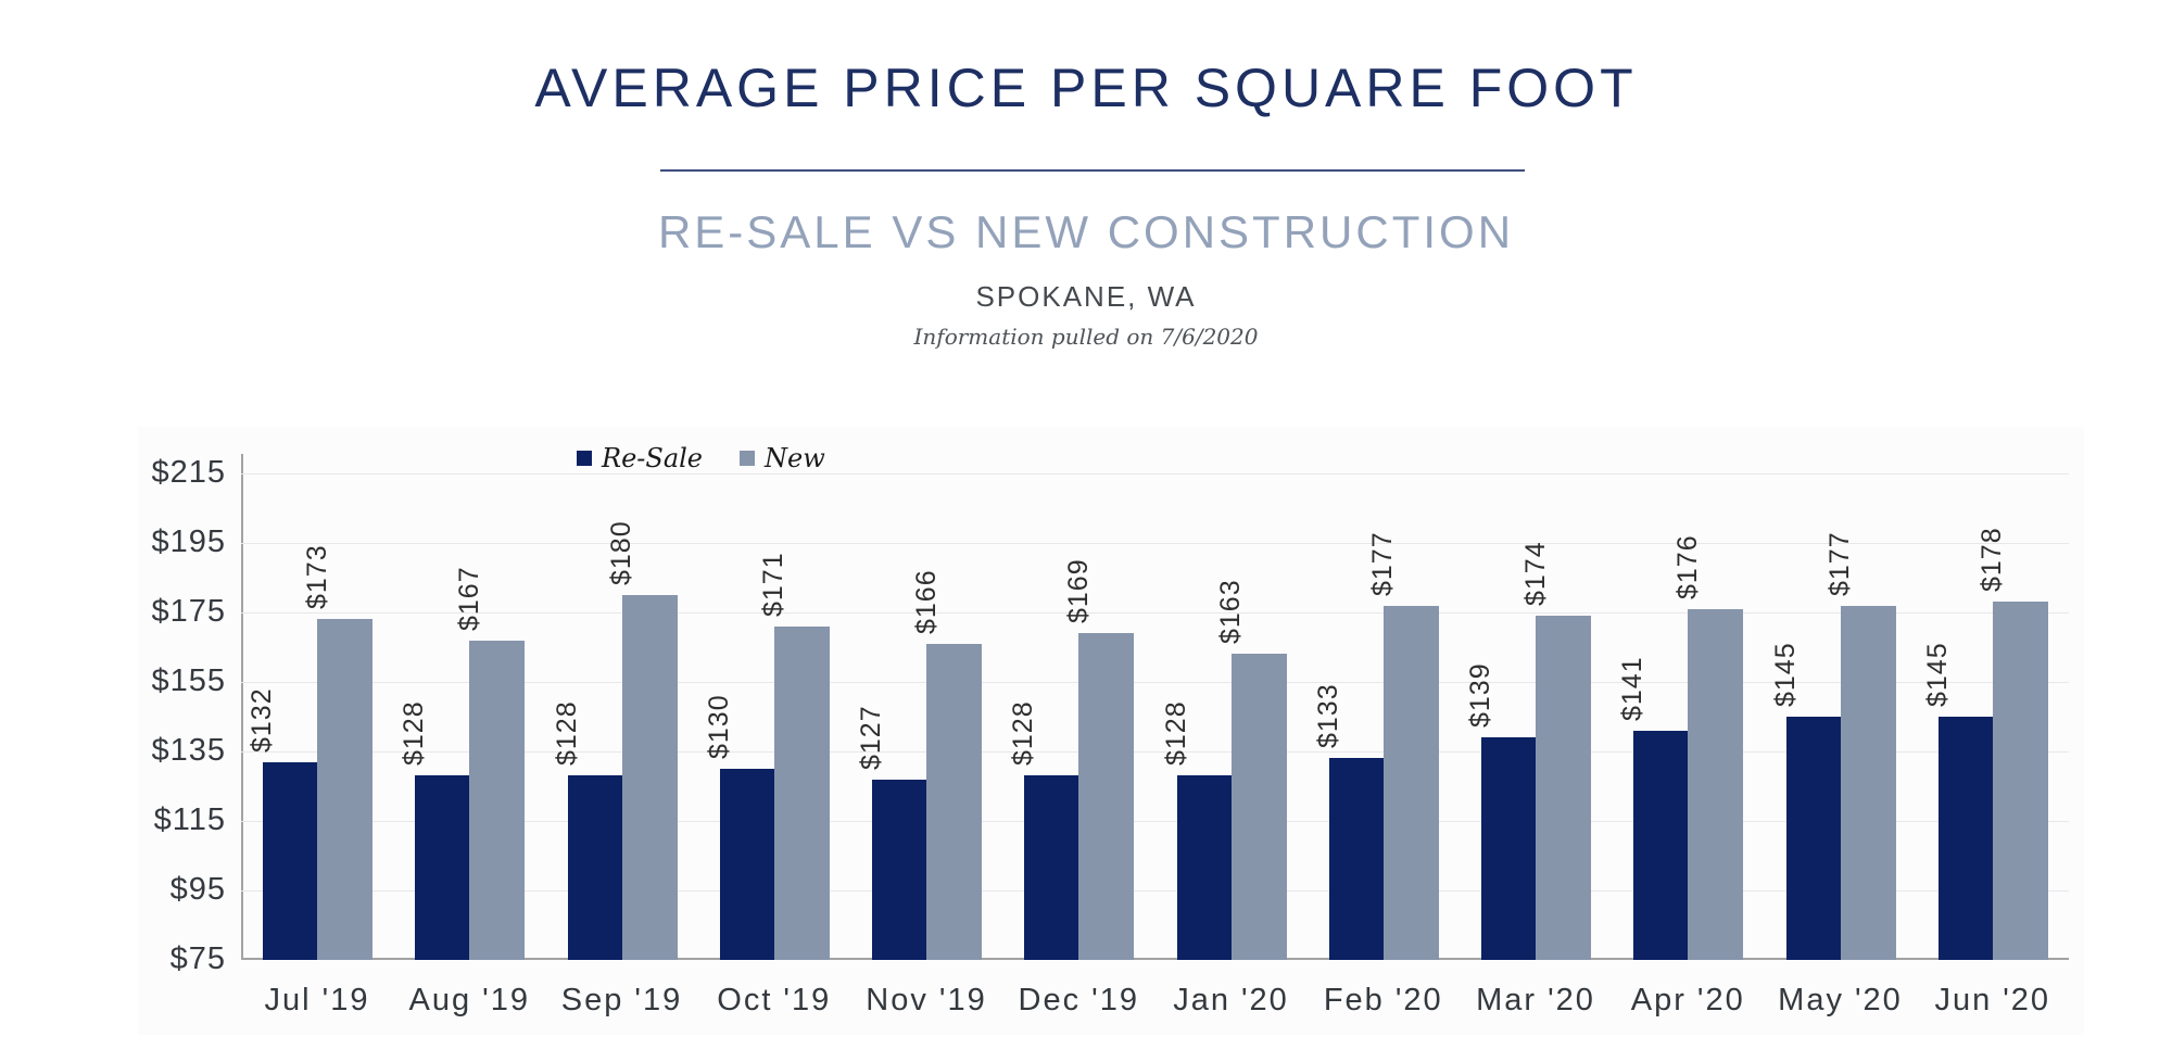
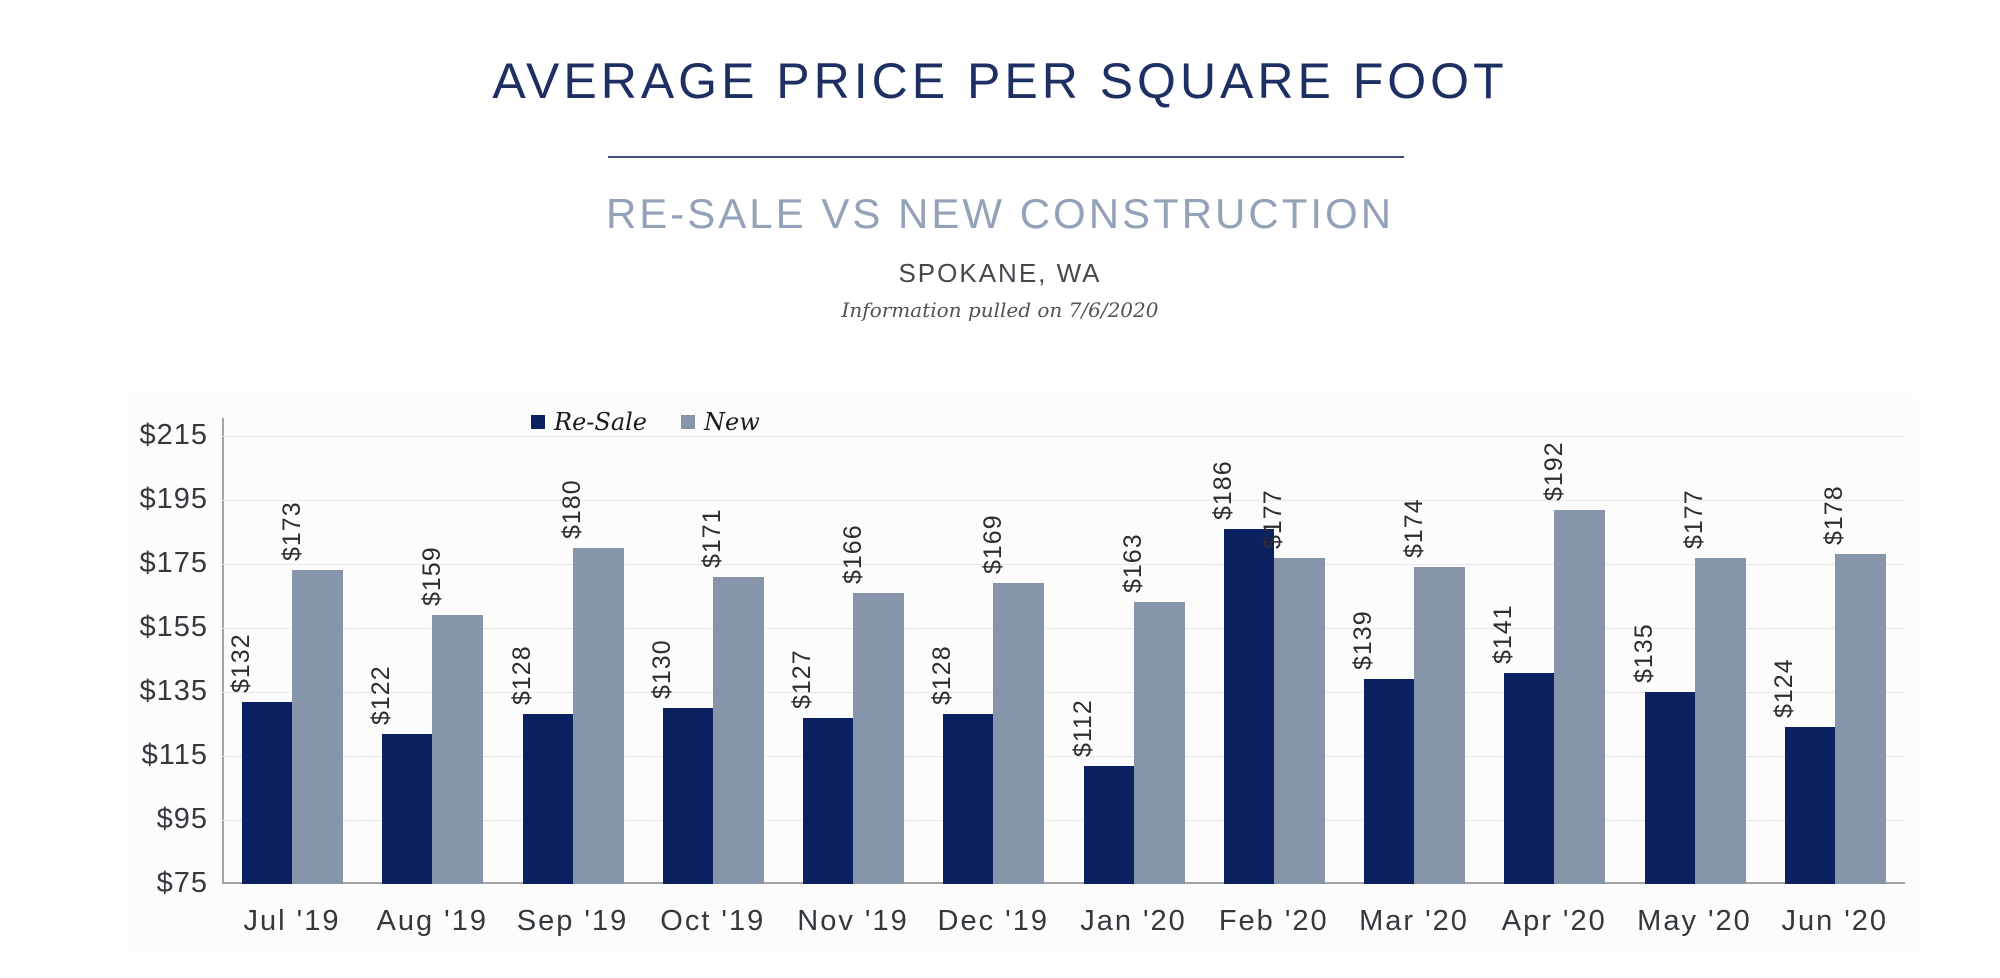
Re-Sale/Aug '19: $128 -> $122
New/Aug '19: $167 -> $159
Re-Sale/Jan '20: $128 -> $112
Re-Sale/Feb '20: $133 -> $186
New/Apr '20: $176 -> $192
Re-Sale/May '20: $145 -> $135
Re-Sale/Jun '20: $145 -> $124
